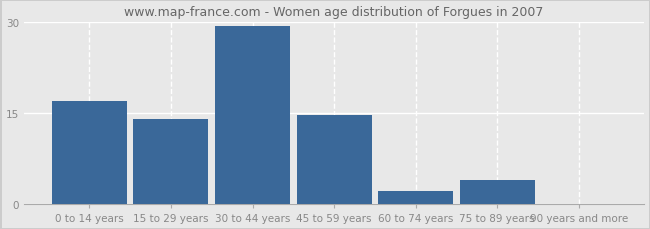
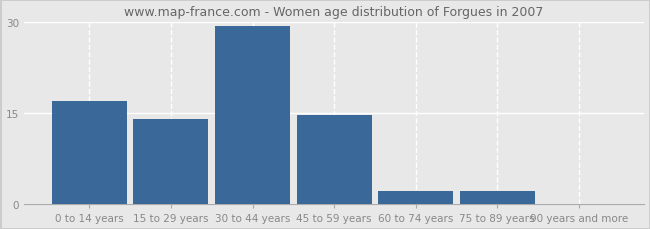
75 to 89 years: 4.0 -> 2.2
